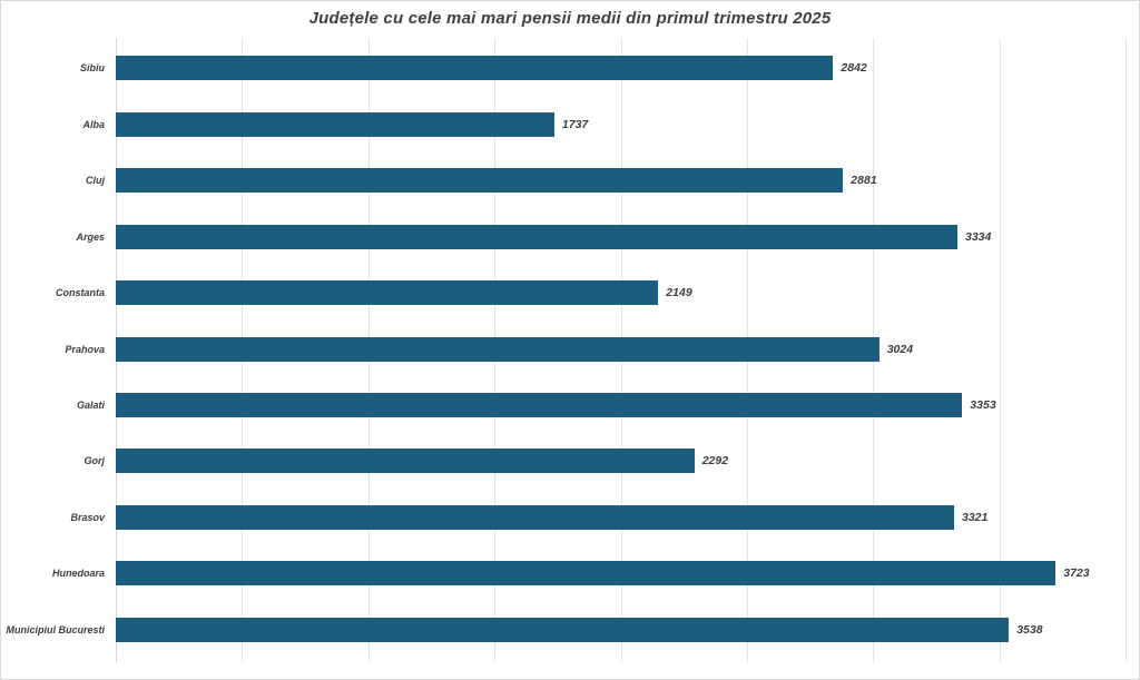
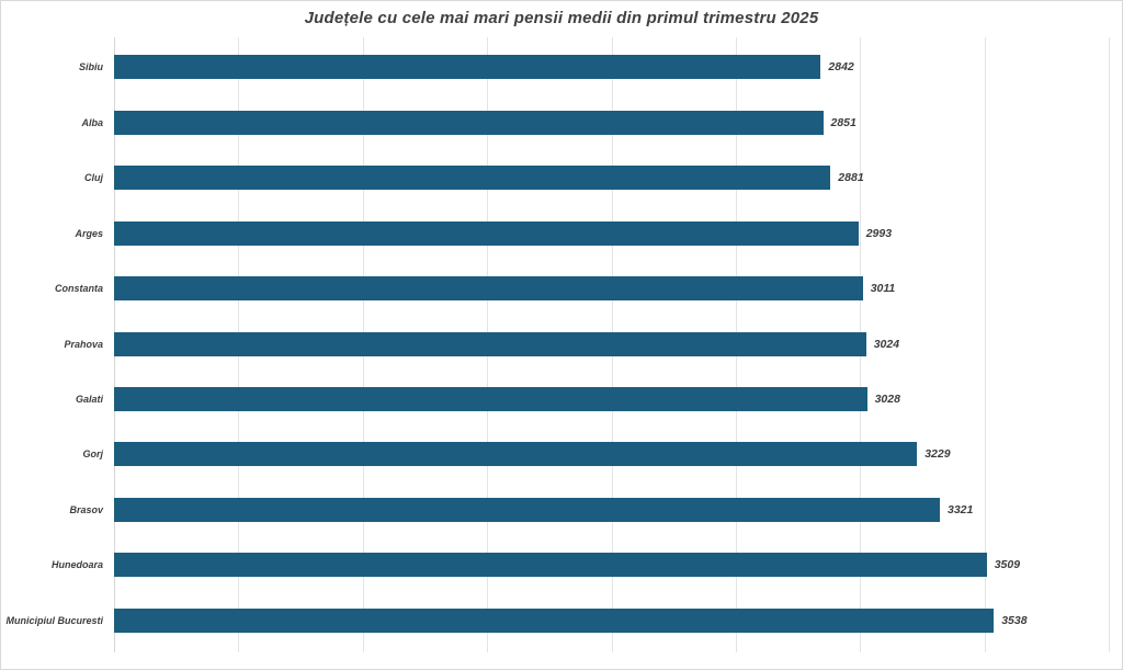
Alba: 1737 -> 2851
Arges: 3334 -> 2993
Constanta: 2149 -> 3011
Galati: 3353 -> 3028
Gorj: 2292 -> 3229
Hunedoara: 3723 -> 3509
